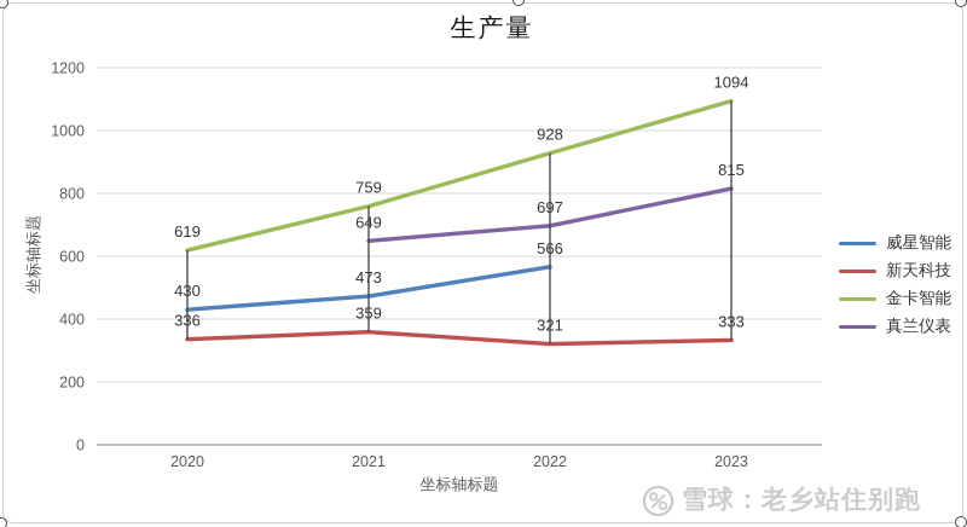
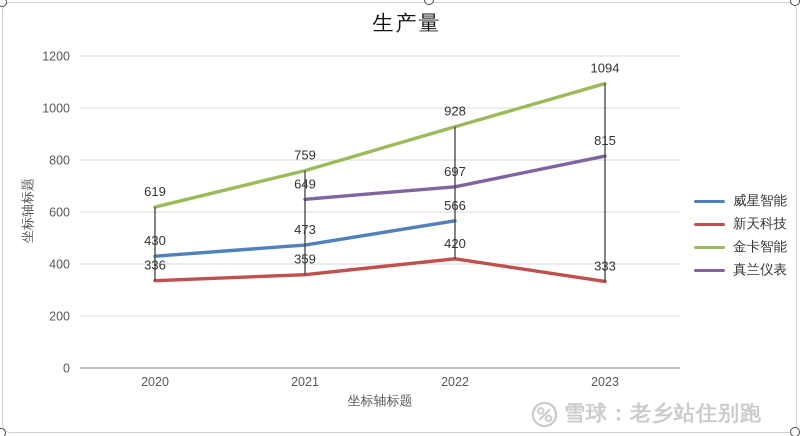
新天科技/2022: 321 -> 420
